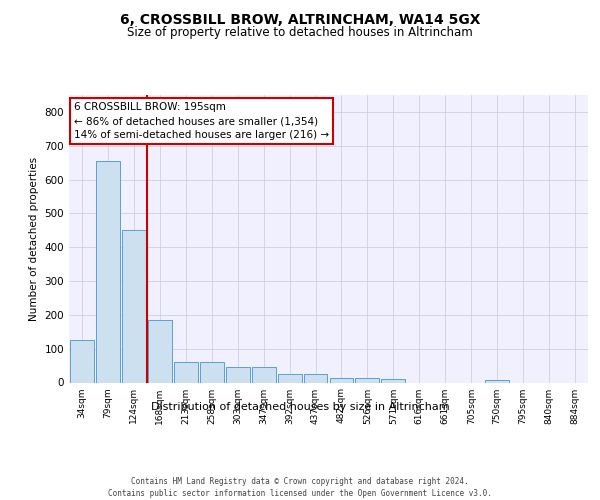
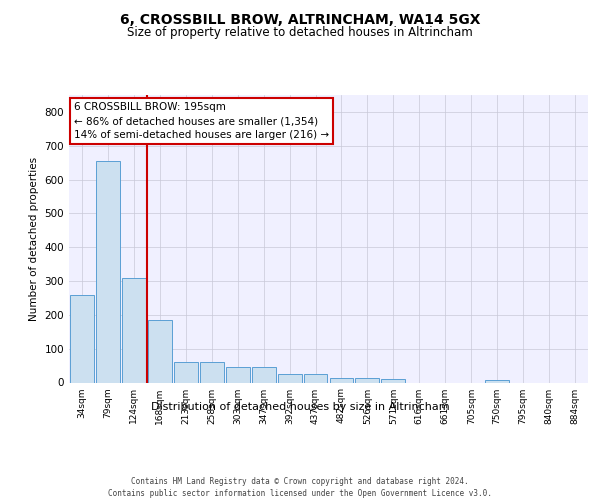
34sqm: 125 -> 260
124sqm: 450 -> 310
